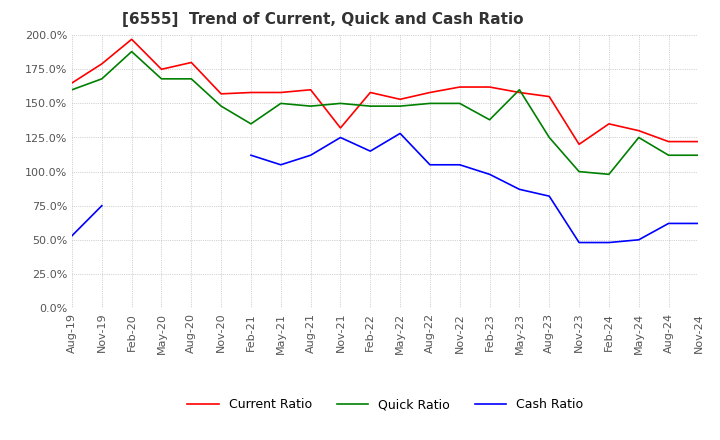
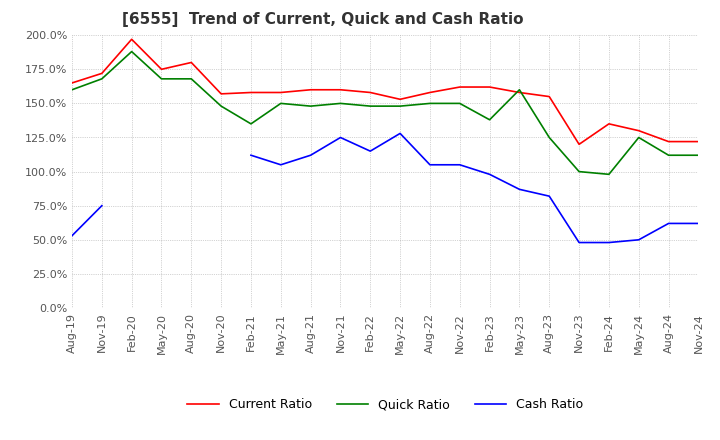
Current Ratio/Nov-19: 179% -> 172%
Current Ratio/Nov-21: 132% -> 160%
